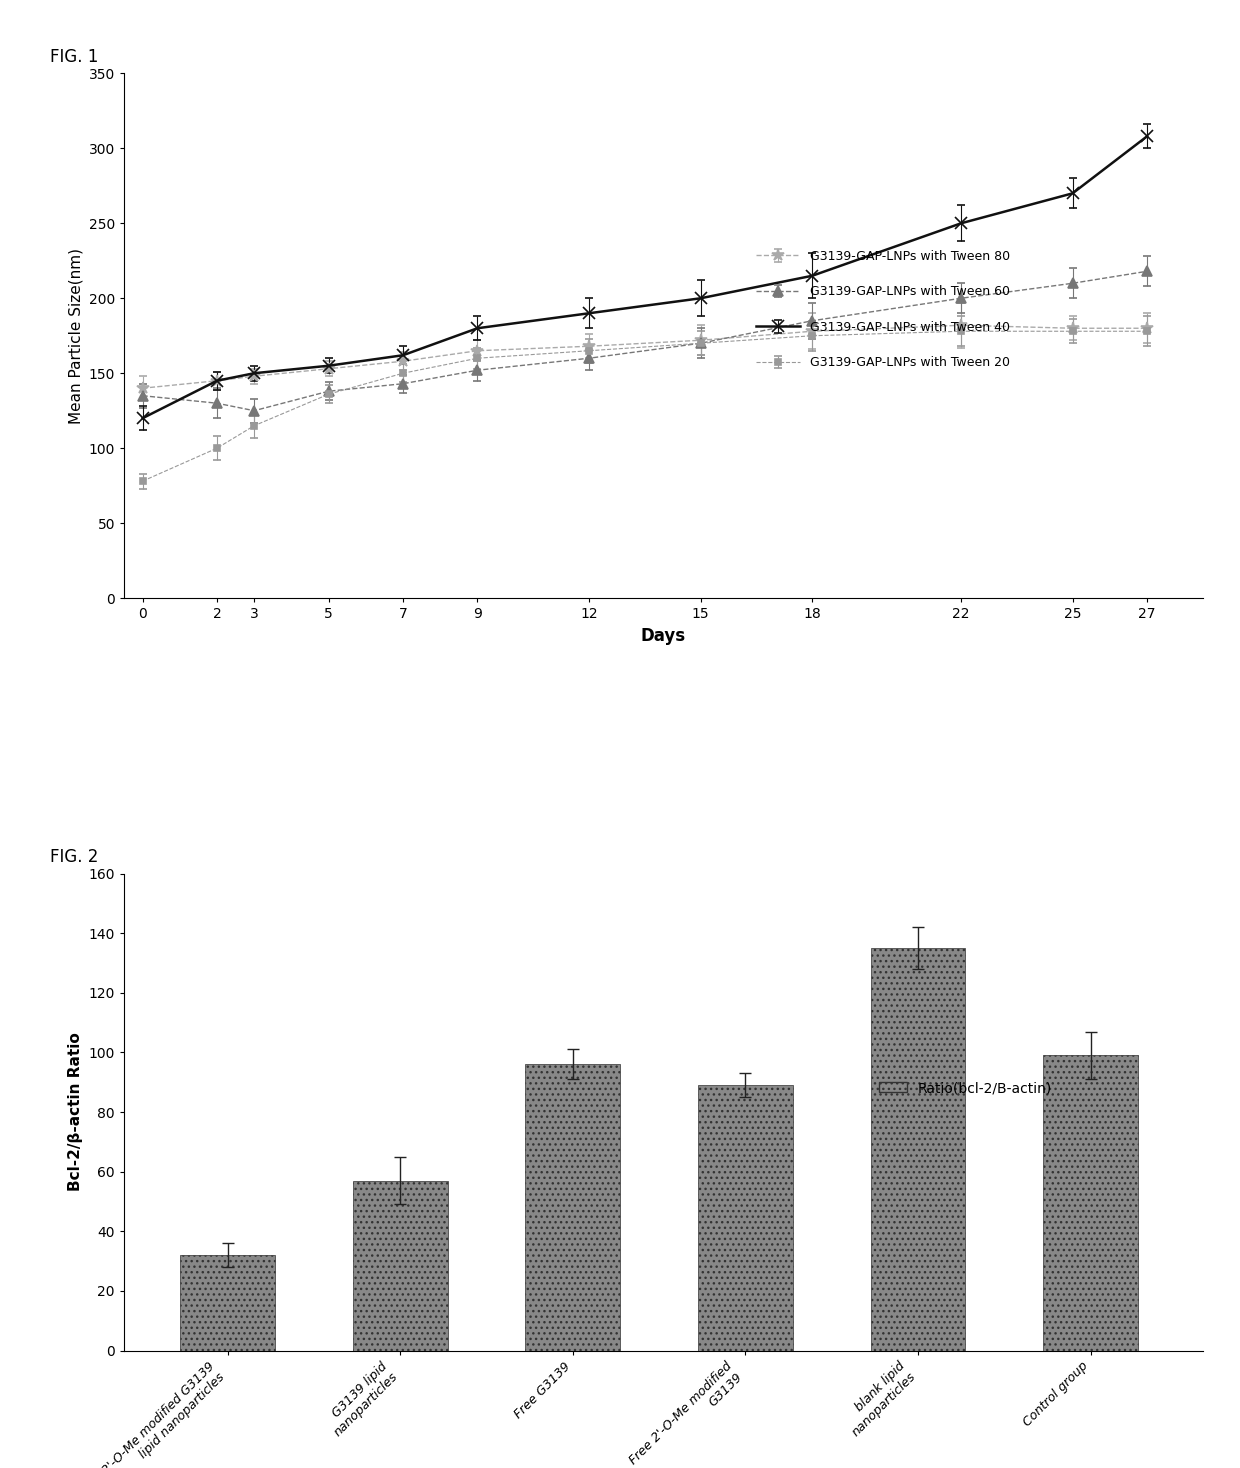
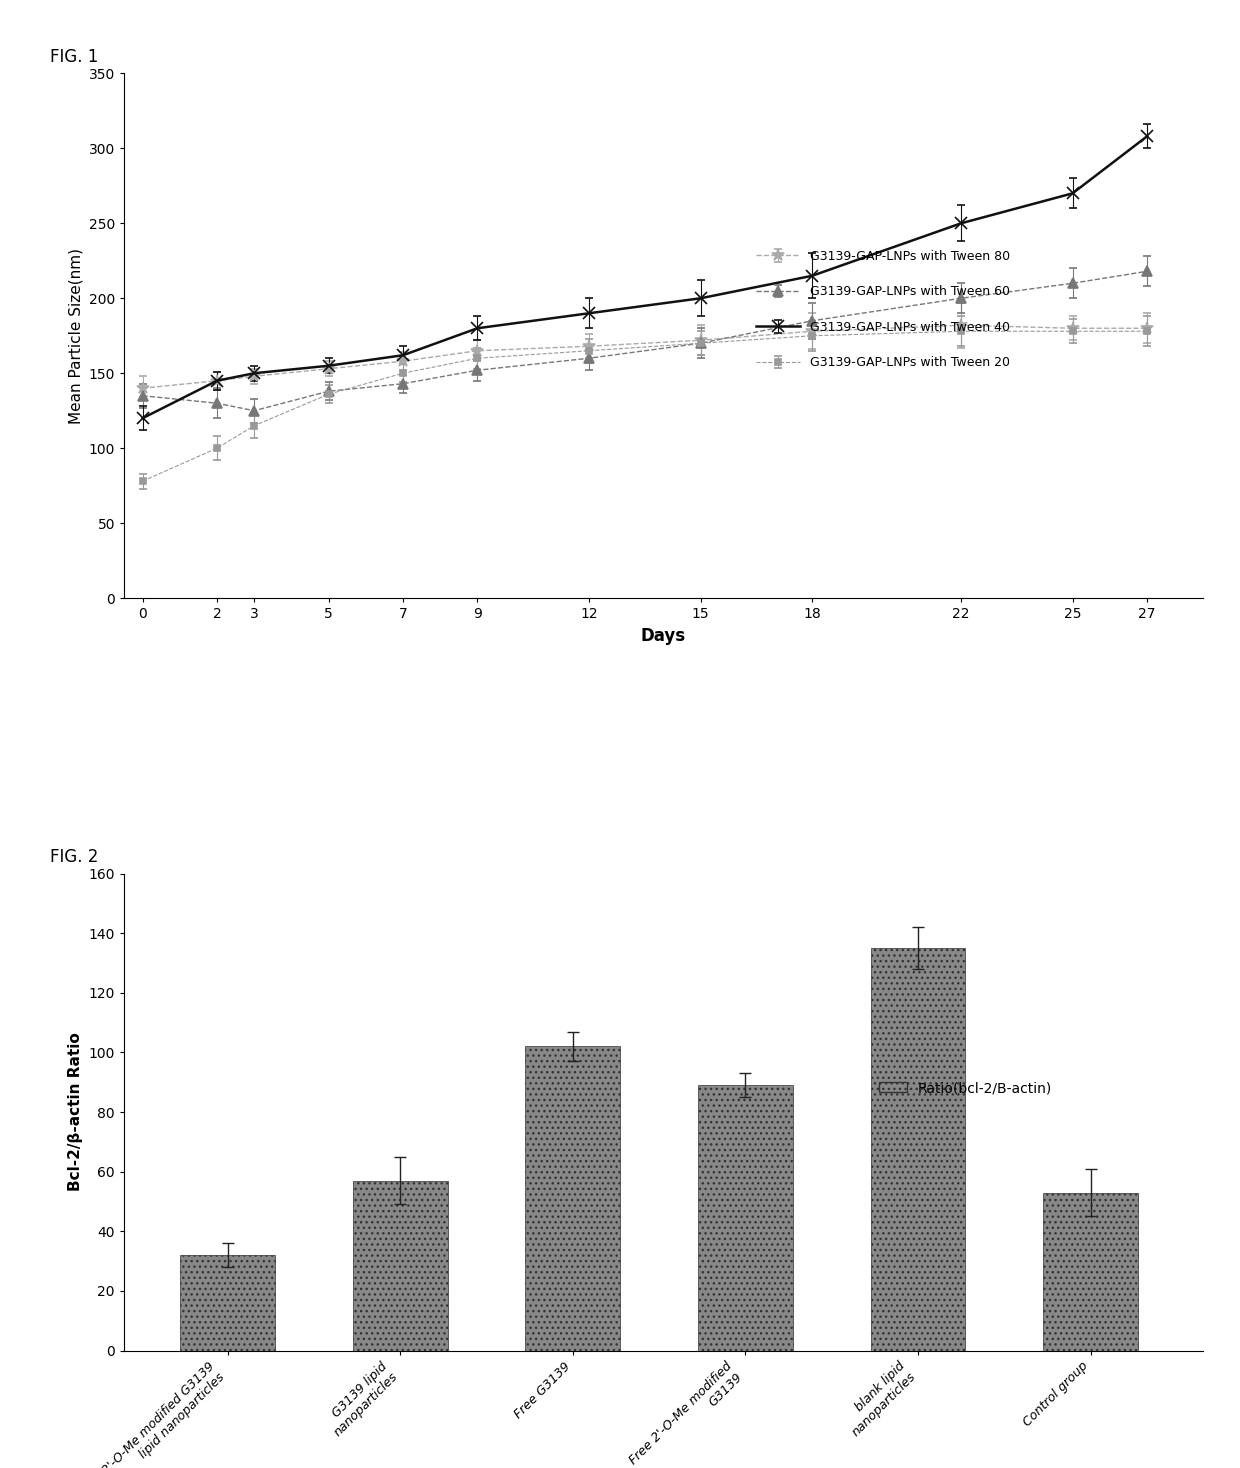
Free G3139: 96 -> 102
Control group: 99 -> 53
